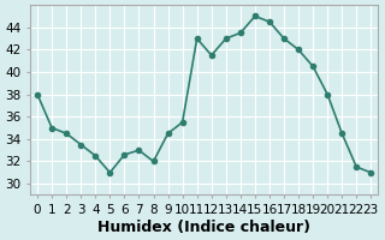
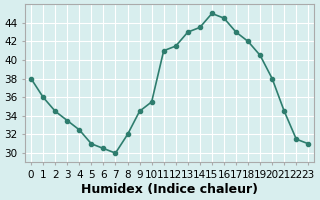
1: 35.0 -> 36.0
6: 32.6 -> 30.5
7: 33.0 -> 30.0
11: 43.0 -> 41.0
